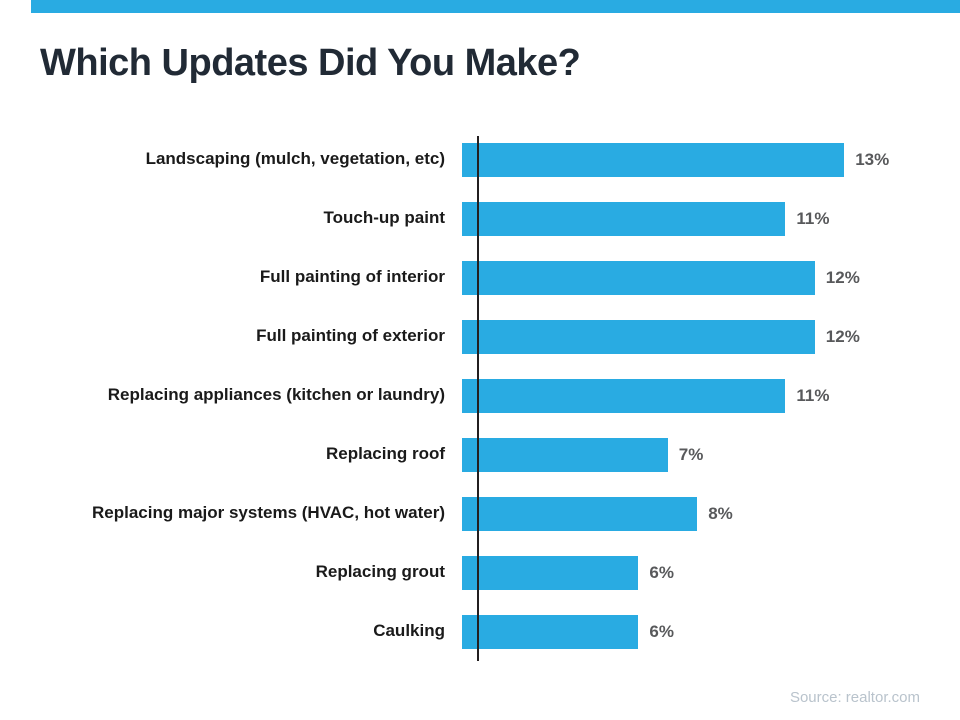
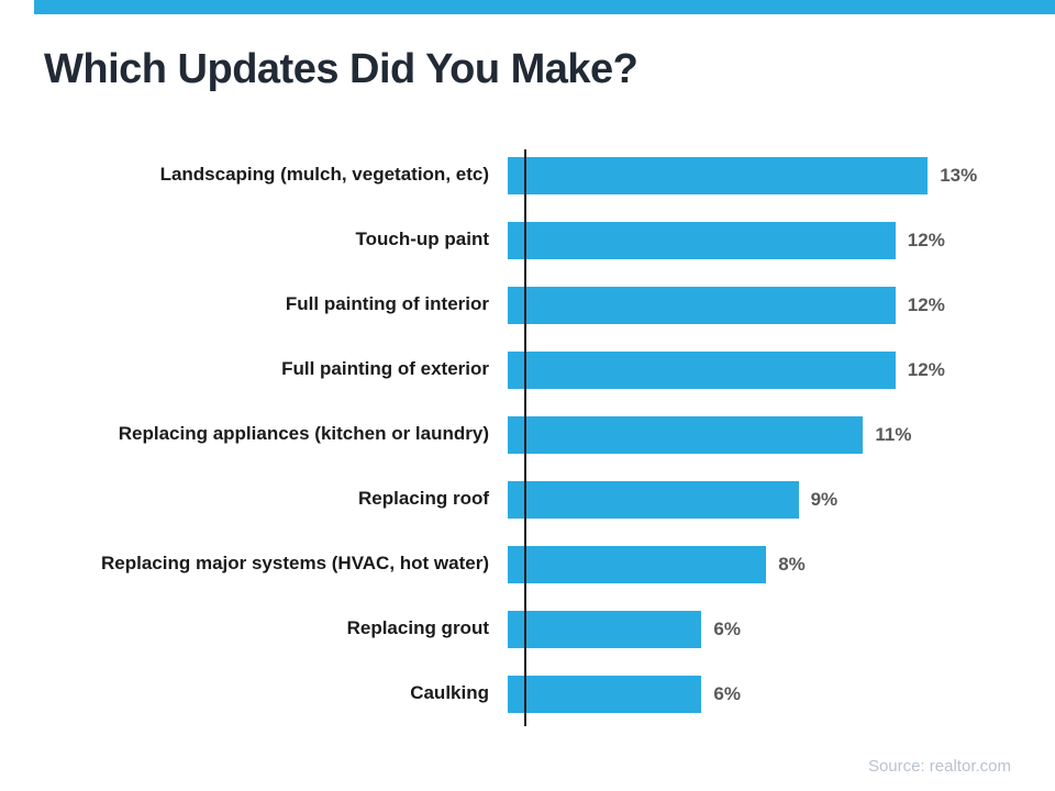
Touch-up paint: 11% -> 12%
Replacing roof: 7% -> 9%
